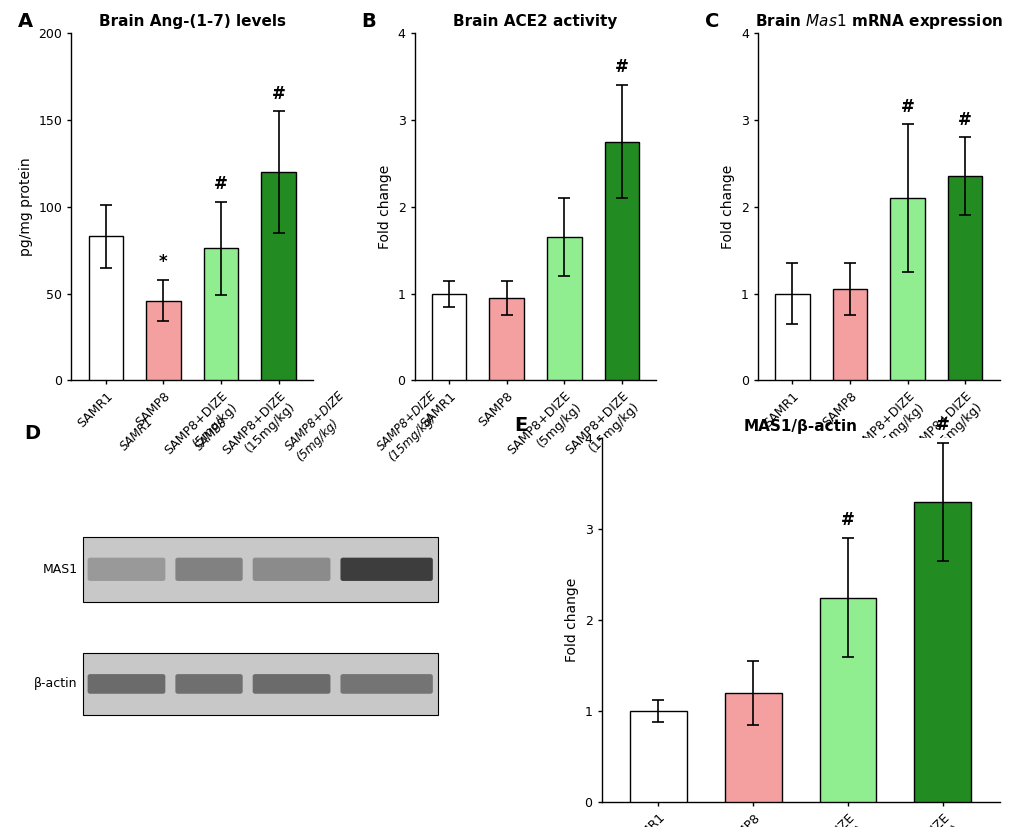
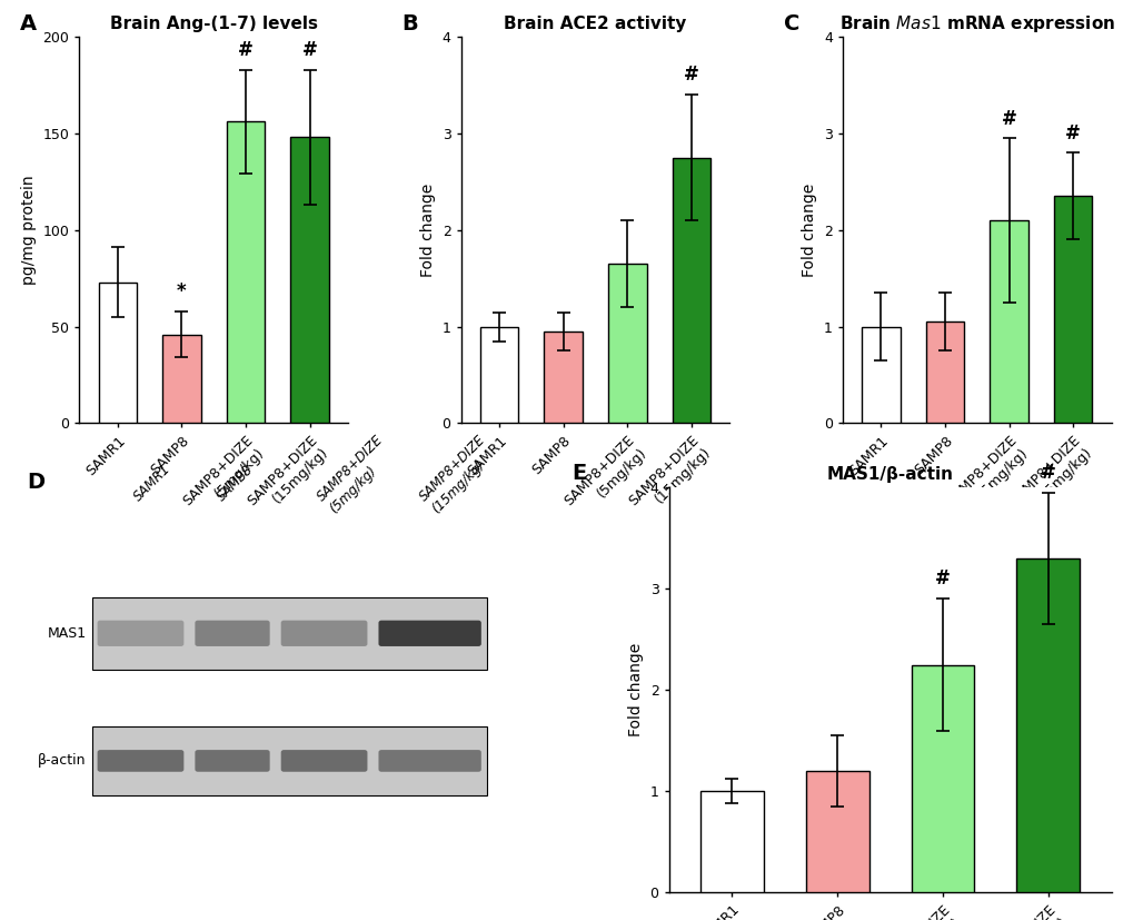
Brain Ang-(1-7) levels/SAMR1: 83 -> 73
Brain Ang-(1-7) levels/SAMP8+DIZE (5mg/kg): 76 -> 156
Brain Ang-(1-7) levels/SAMP8+DIZE (15mg/kg): 120 -> 148
